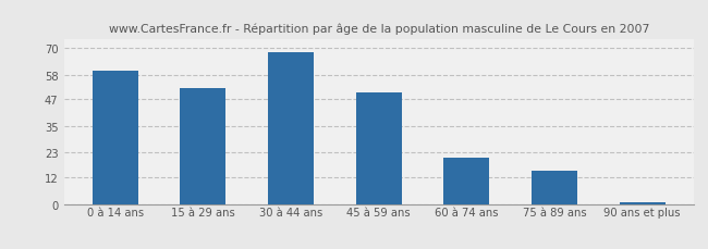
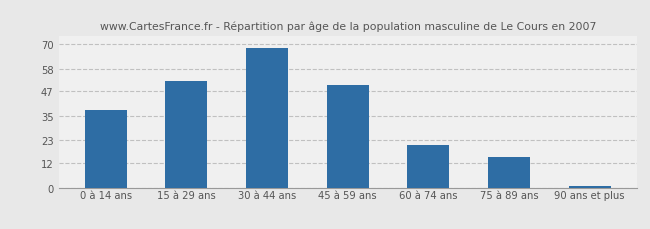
0 à 14 ans: 60 -> 38
